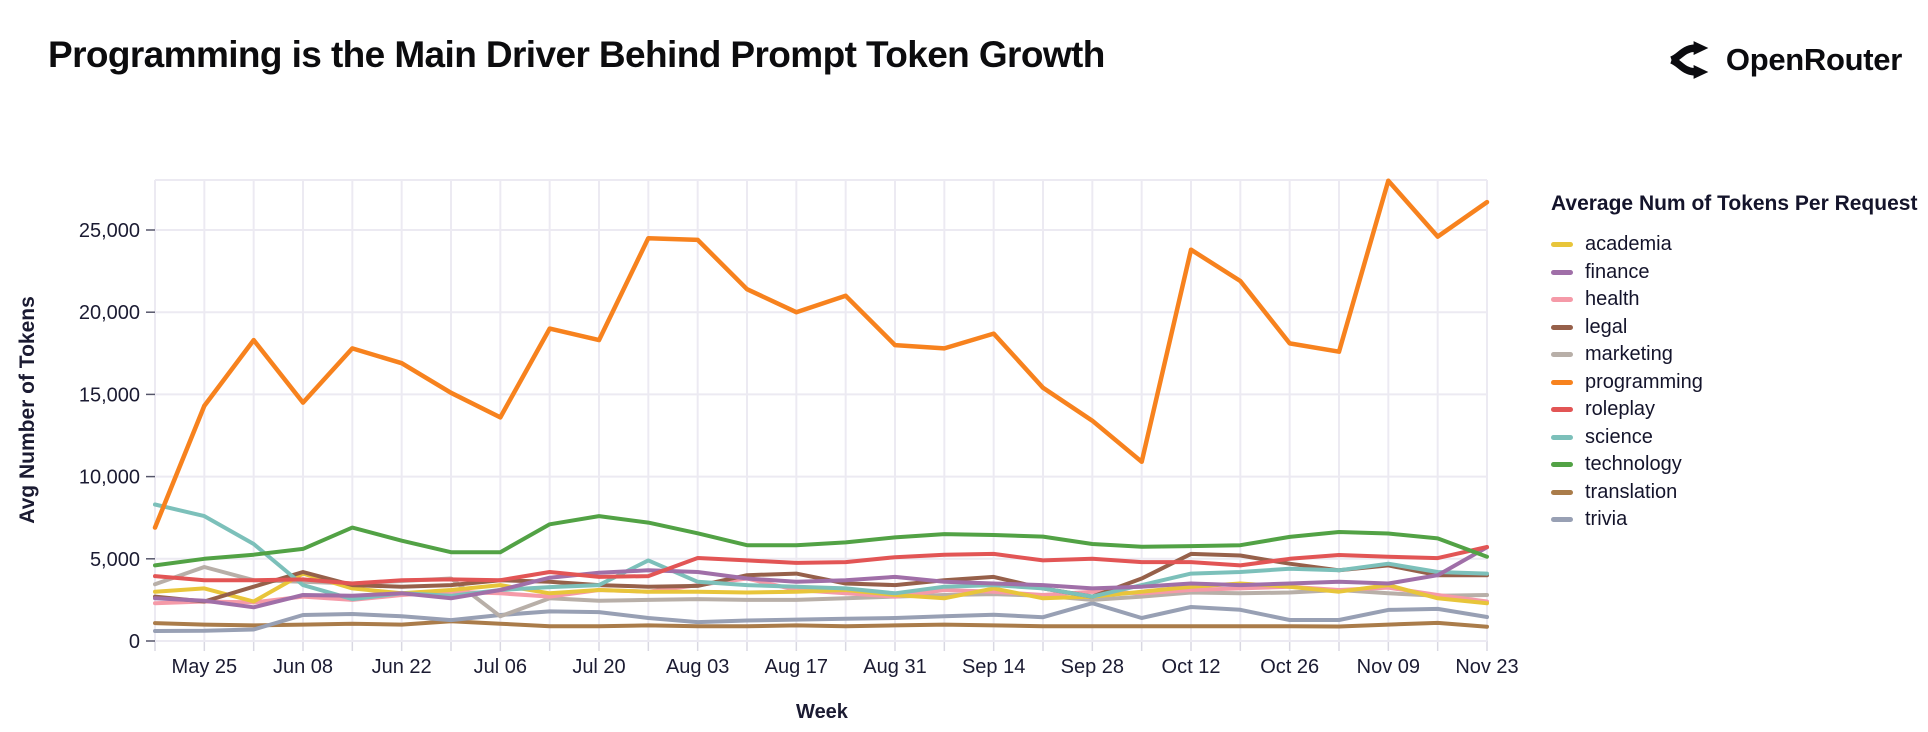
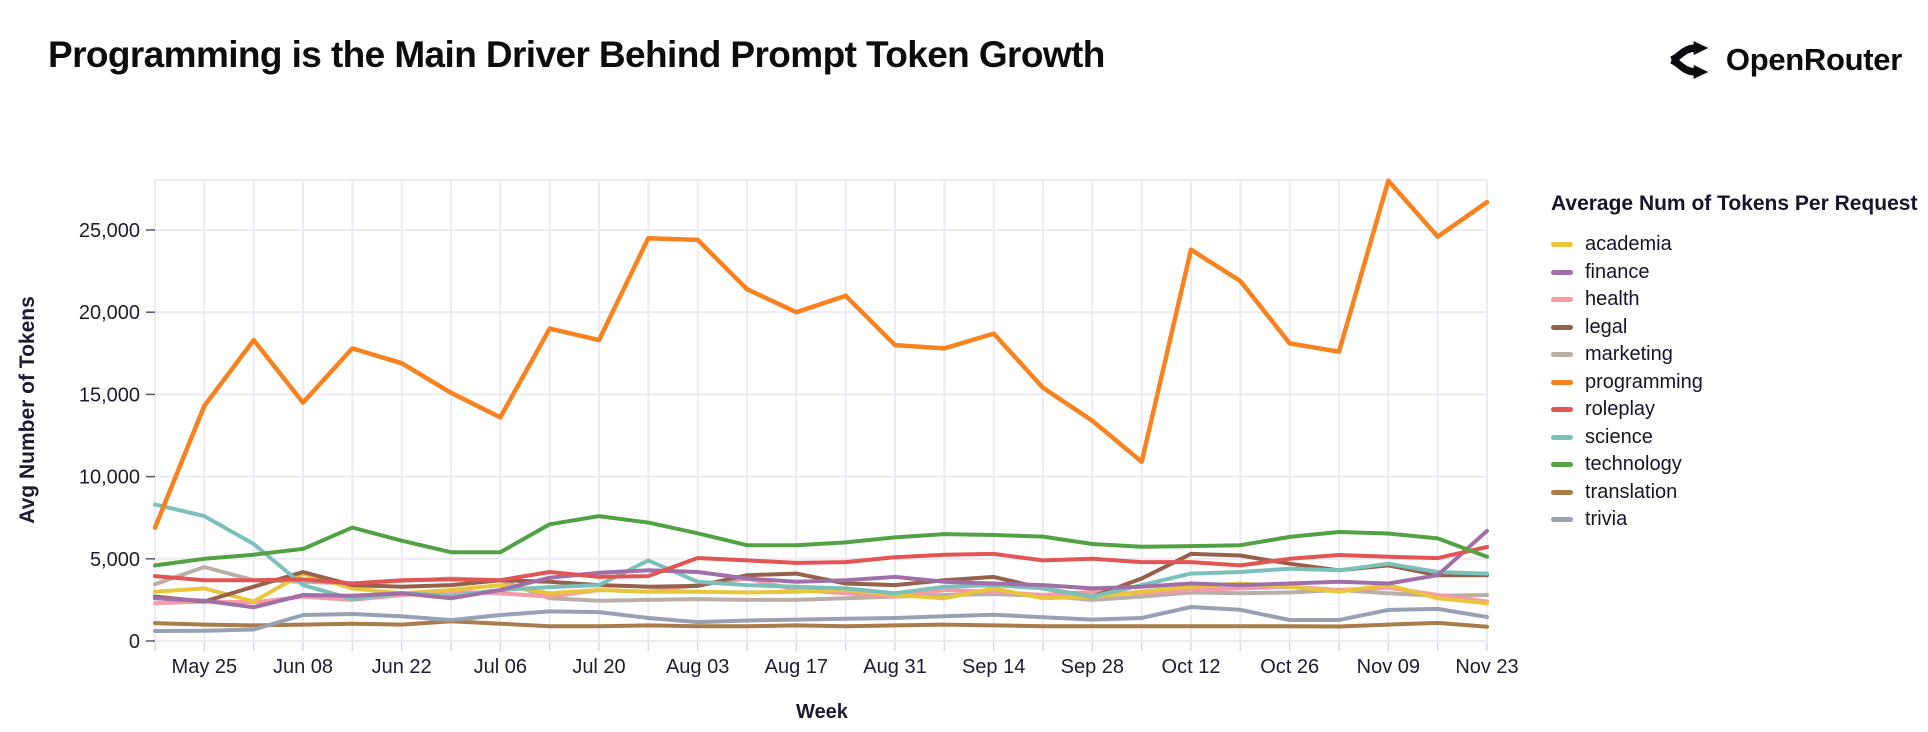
marketing/Jul 06: 1500 -> 3700
trivia/Sep 28: 2300 -> 1300
finance/Nov 23: 5700 -> 6700
